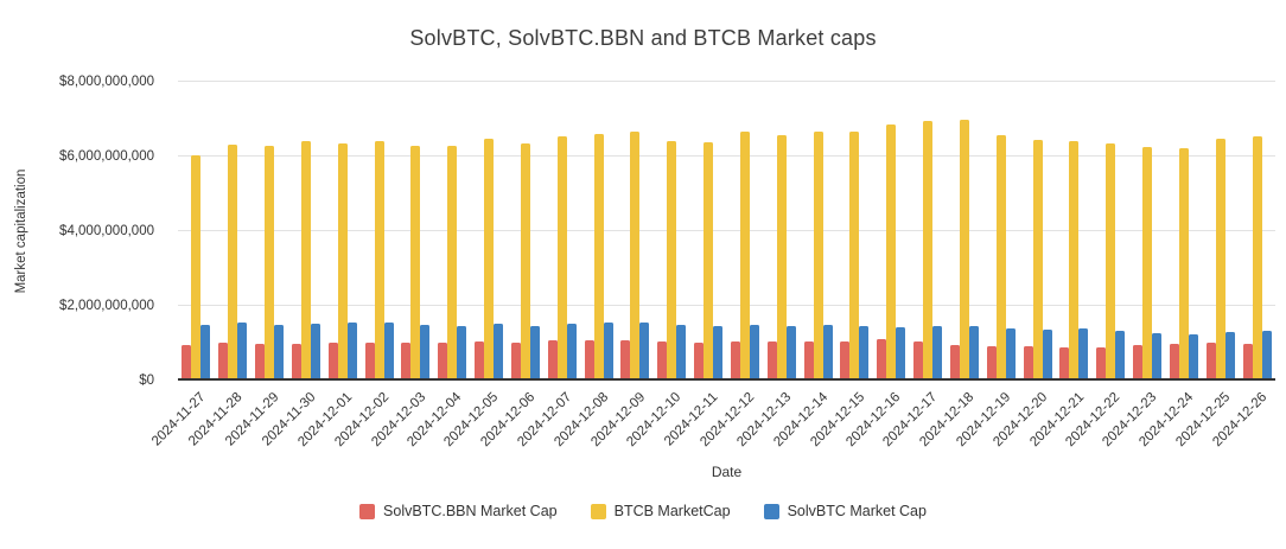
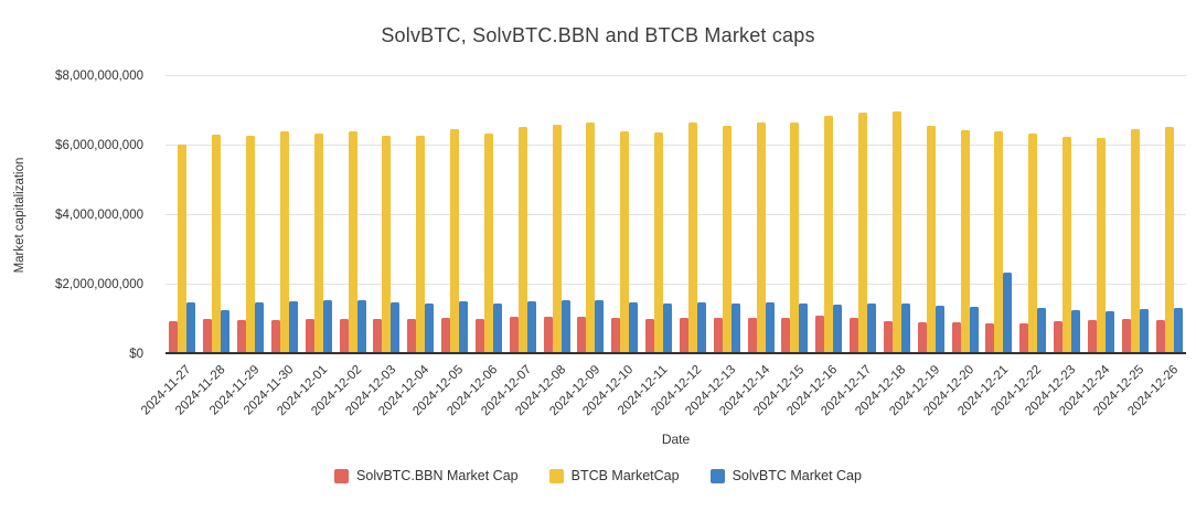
SolvBTC Market Cap/2024-11-28: $1500000000 -> $1200000000
SolvBTC Market Cap/2024-12-21: $1300000000 -> $2300000000
